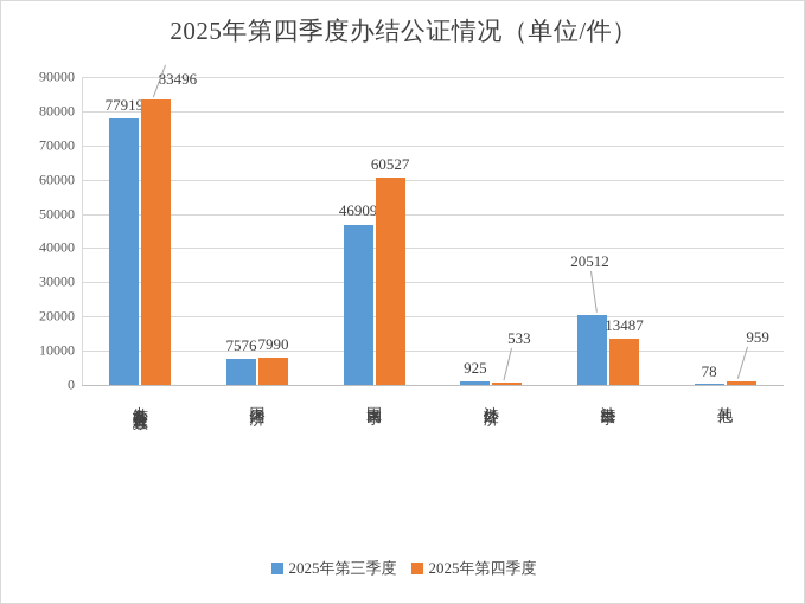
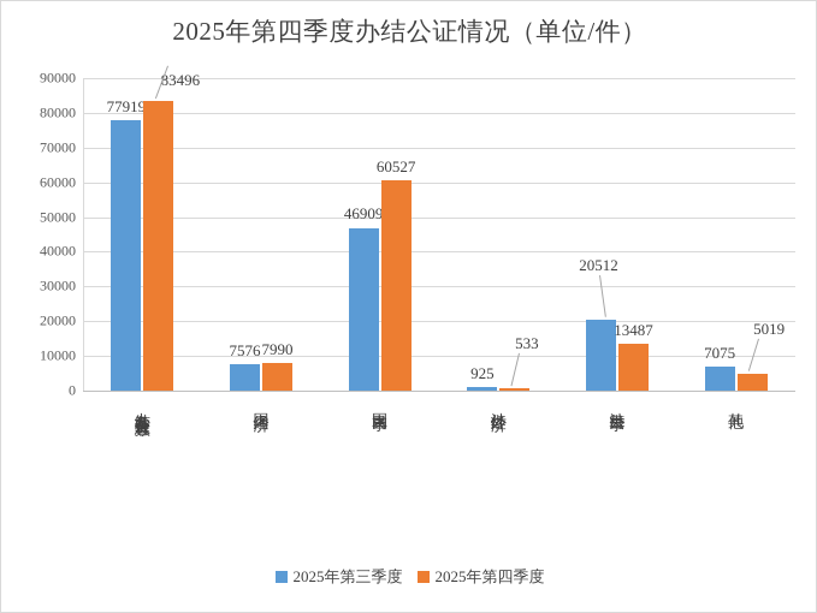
2025年第三季度/其他: 78 -> 7075
2025年第四季度/其他: 959 -> 5019
